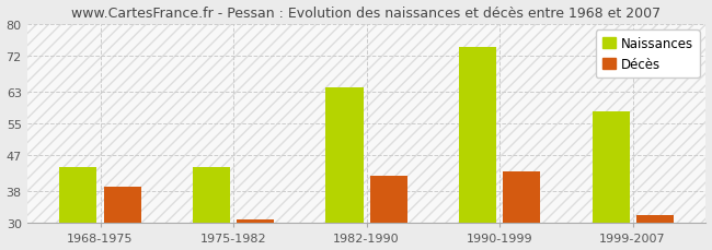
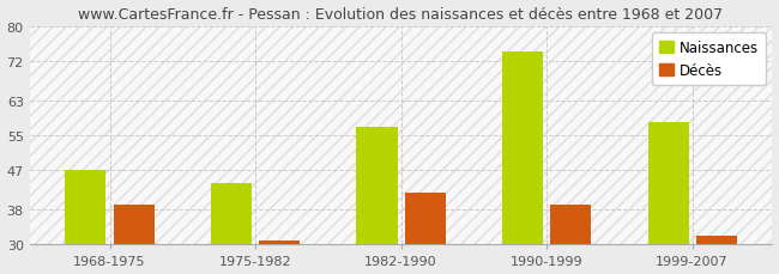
Naissances/1968-1975: 44 -> 47
Naissances/1982-1990: 64 -> 57
Décès/1990-1999: 43 -> 39
